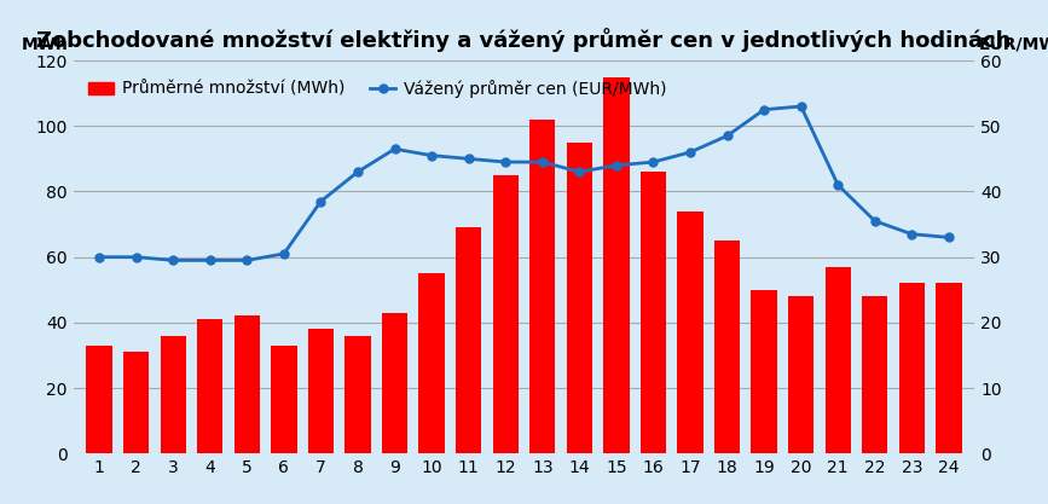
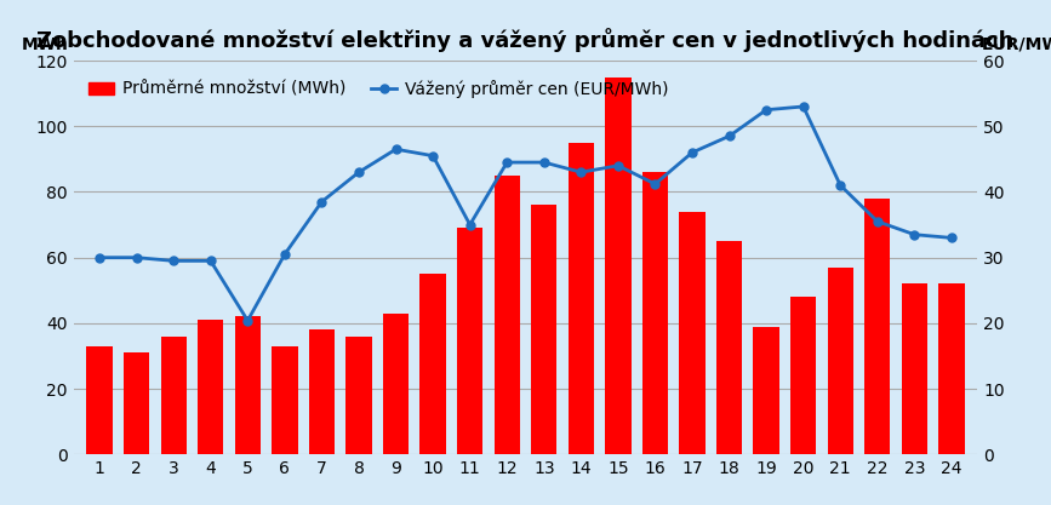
Vážený průměr cen (EUR/MWh)/5: 29.5 -> 20.4
Vážený průměr cen (EUR/MWh)/11: 45.0 -> 35.0
Průměrné množství (MWh)/13: 102 -> 76
Vážený průměr cen (EUR/MWh)/16: 44.5 -> 41.2
Průměrné množství (MWh)/19: 50 -> 39
Průměrné množství (MWh)/22: 48 -> 78
